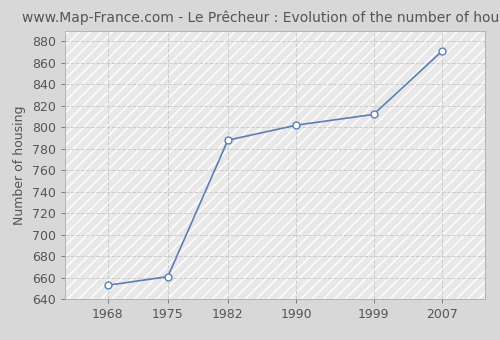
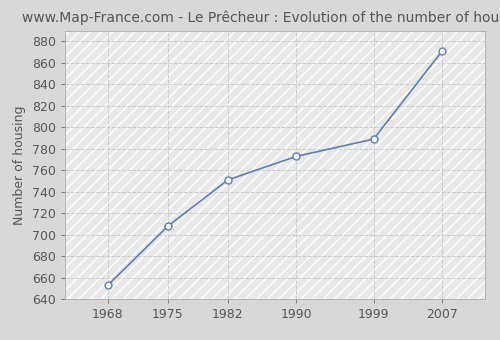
1975: 661 -> 708
1982: 788 -> 751
1990: 802 -> 773
1999: 812 -> 789
